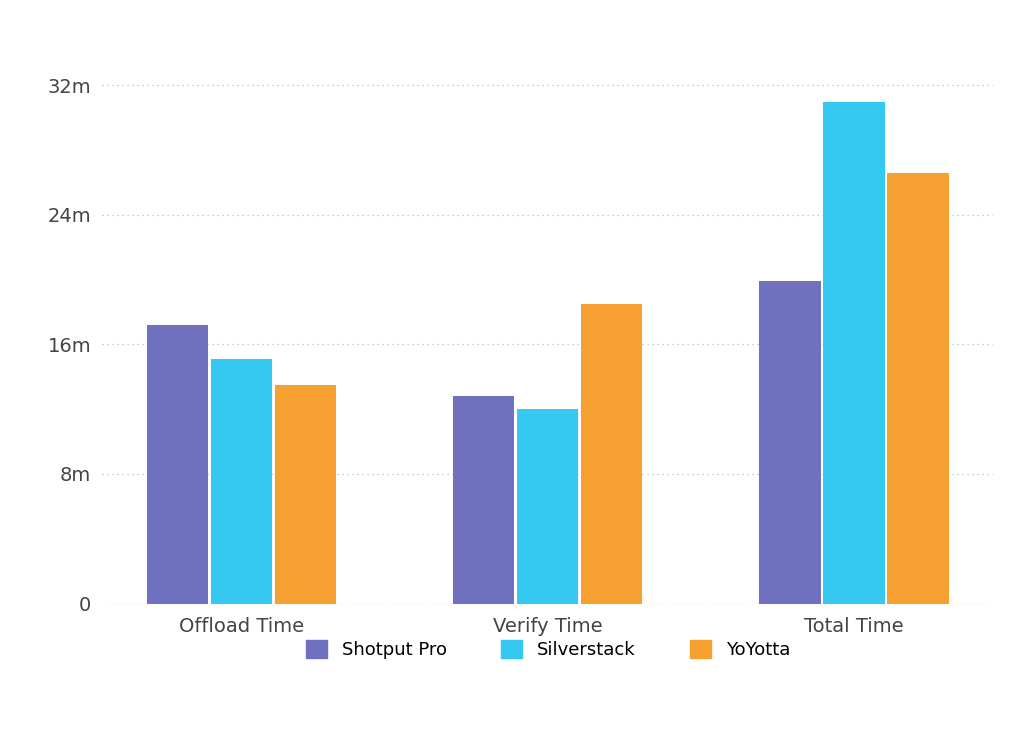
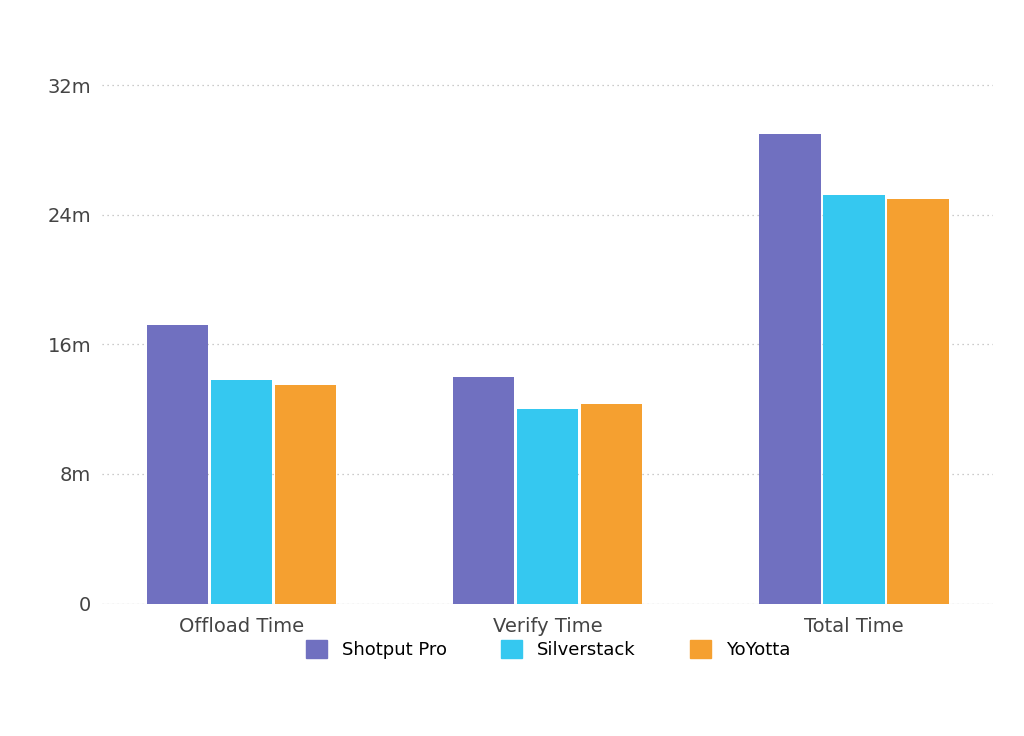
Silverstack/Offload Time: 15.1m -> 13.8m
Shotput Pro/Verify Time: 12.8m -> 14.0m
YoYotta/Verify Time: 18.5m -> 12.3m
Shotput Pro/Total Time: 19.9m -> 29.0m
Silverstack/Total Time: 31.0m -> 25.2m
YoYotta/Total Time: 26.6m -> 25.0m
